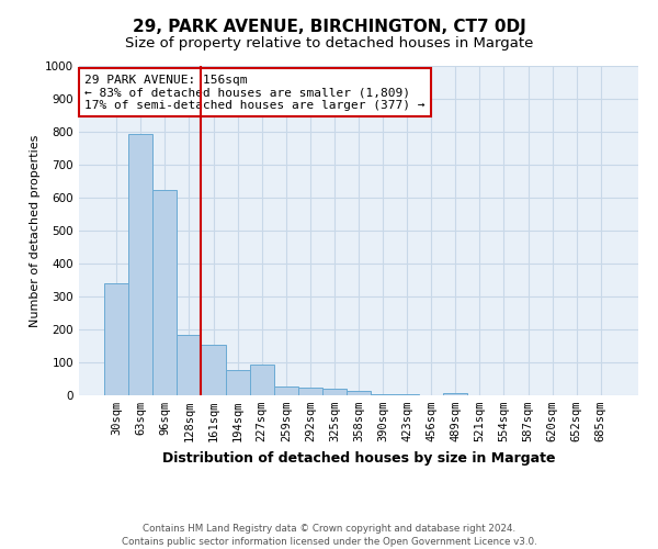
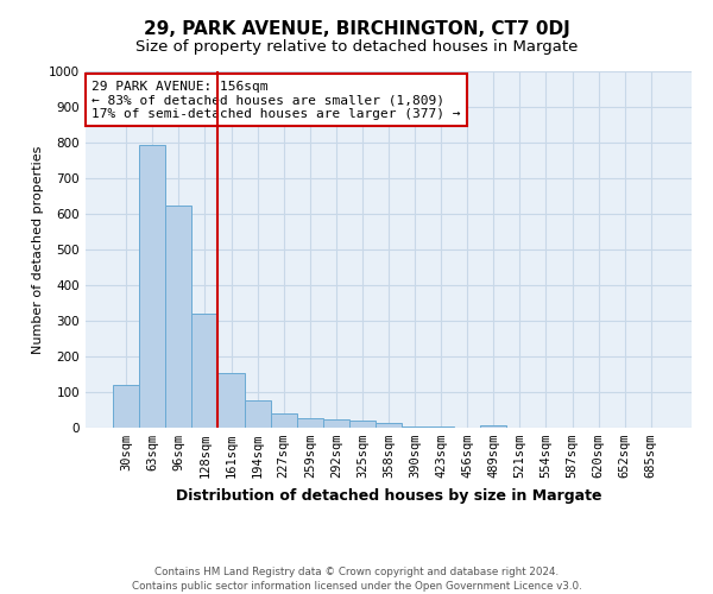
30sqm: 340 -> 120
128sqm: 185 -> 320
227sqm: 95 -> 40
